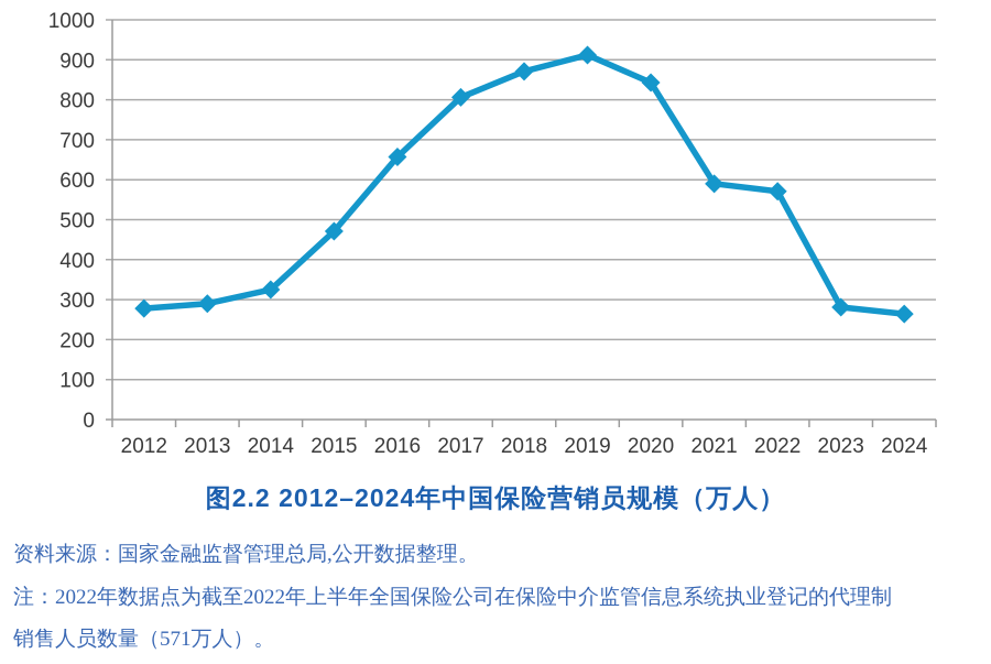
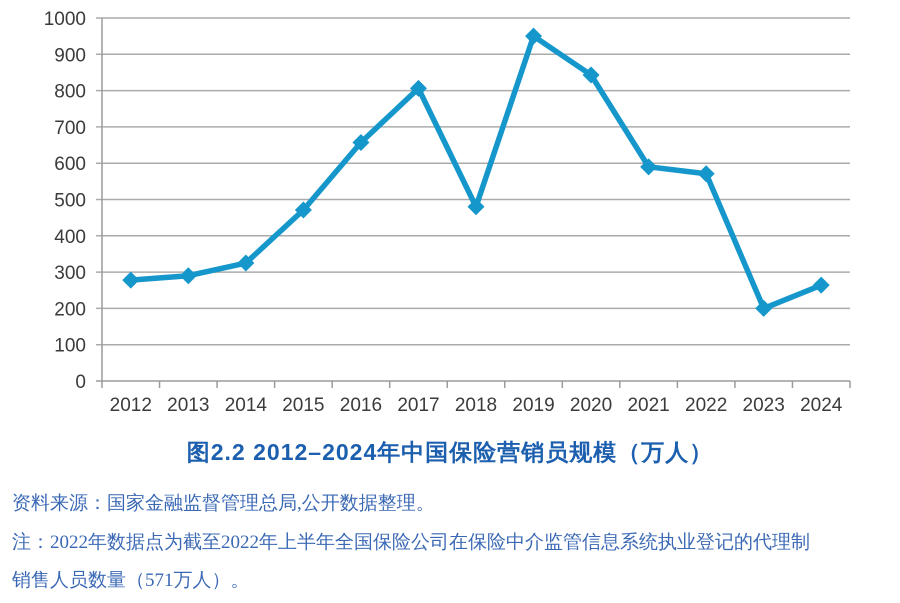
2018: 870 -> 480
2019: 910 -> 950
2023: 280 -> 200
